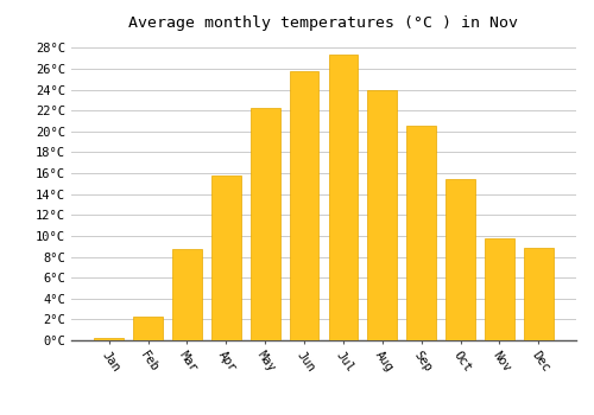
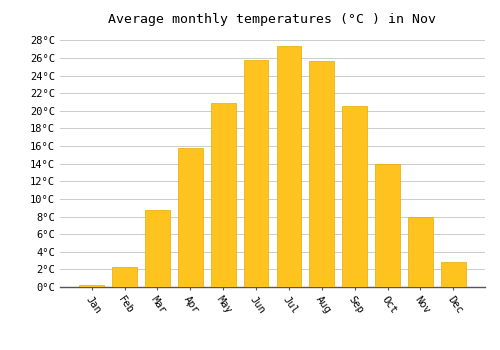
May: 22.2°C -> 20.9°C
Aug: 24.0°C -> 25.6°C
Oct: 15.4°C -> 14.0°C
Nov: 9.8°C -> 7.9°C
Dec: 8.8°C -> 2.8°C
